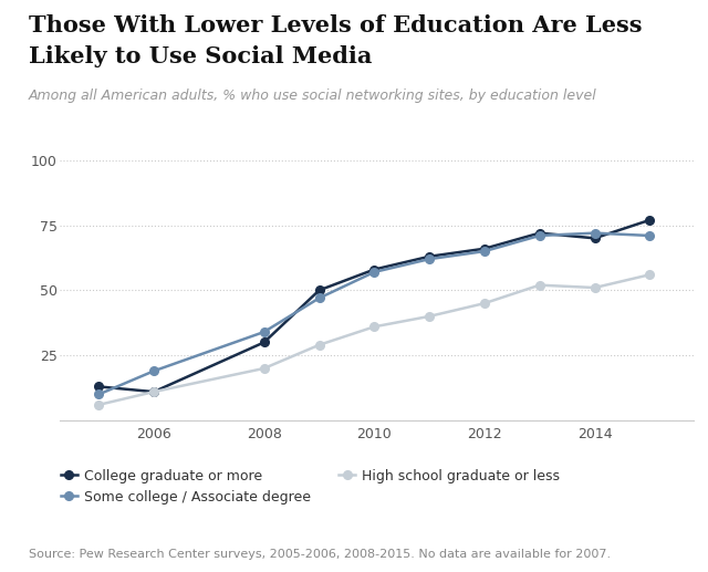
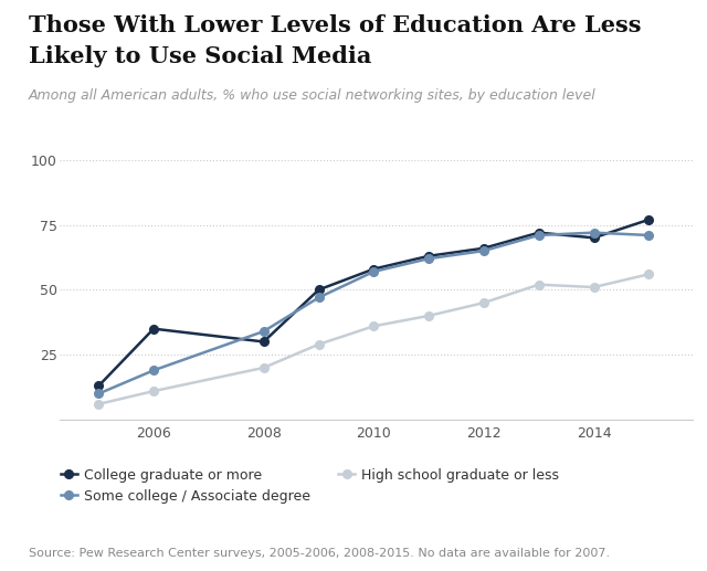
College graduate or more/2006: 11 -> 35
